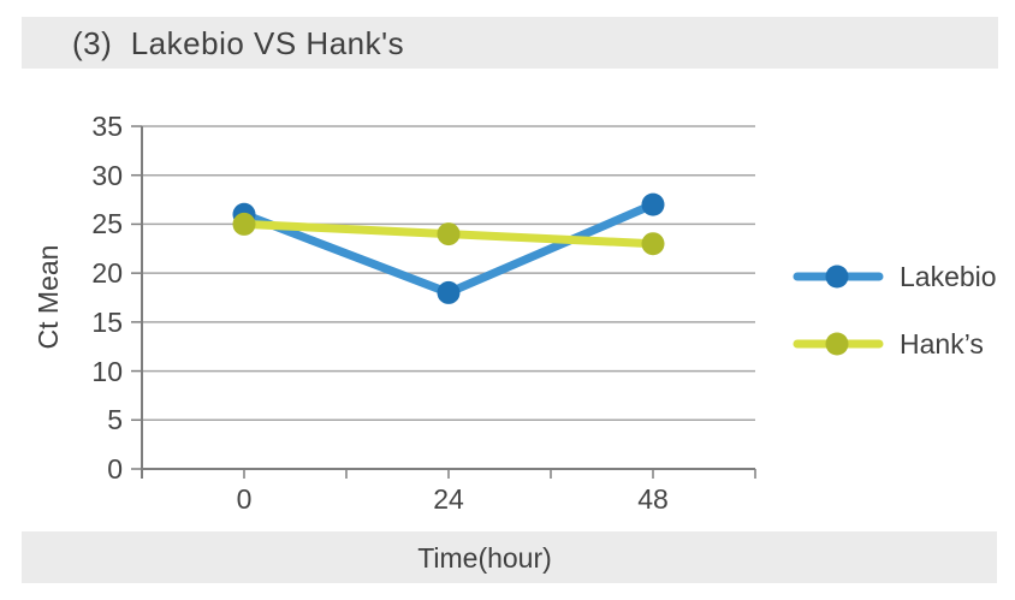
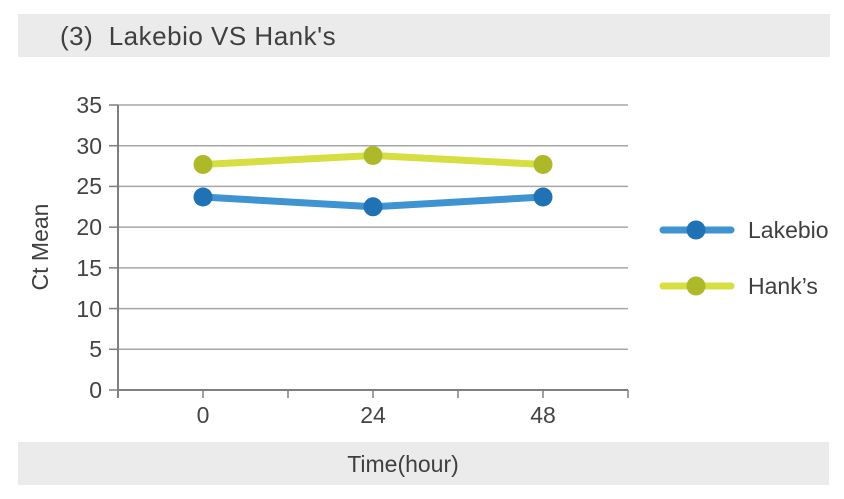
Lakebio/0: 26 -> 24
Hank’s/0: 25 -> 28
Lakebio/24: 18 -> 22
Hank’s/24: 24 -> 29
Lakebio/48: 27 -> 24
Hank’s/48: 23 -> 28
